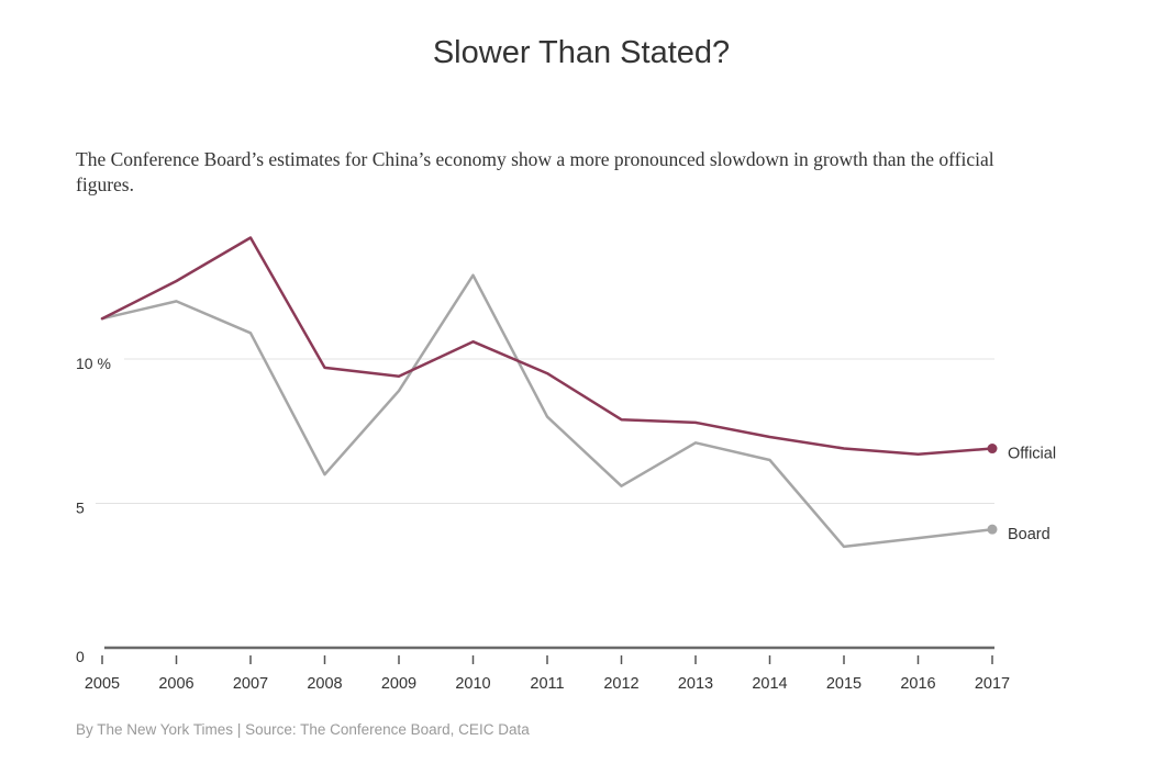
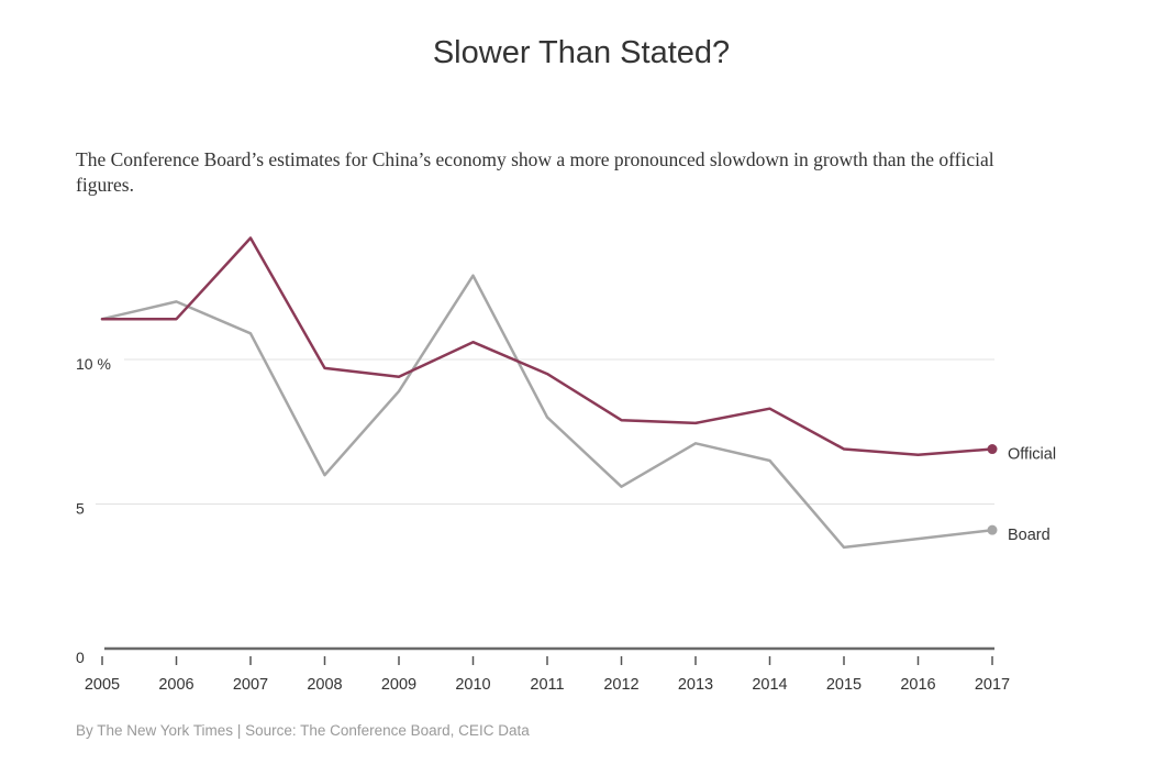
Official/2006: 12.7% -> 11.4%
Official/2014: 7.3% -> 8.3%
